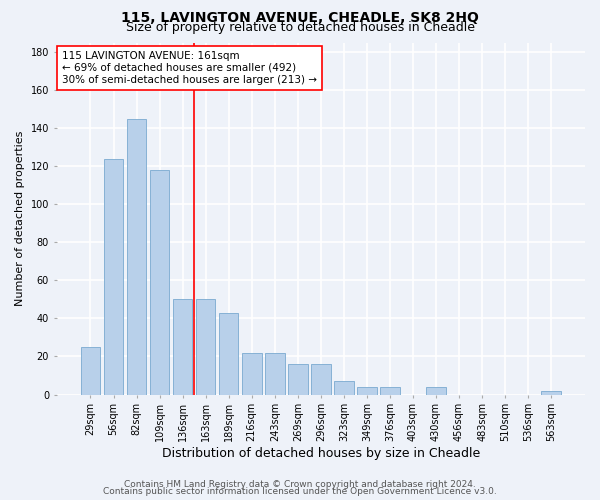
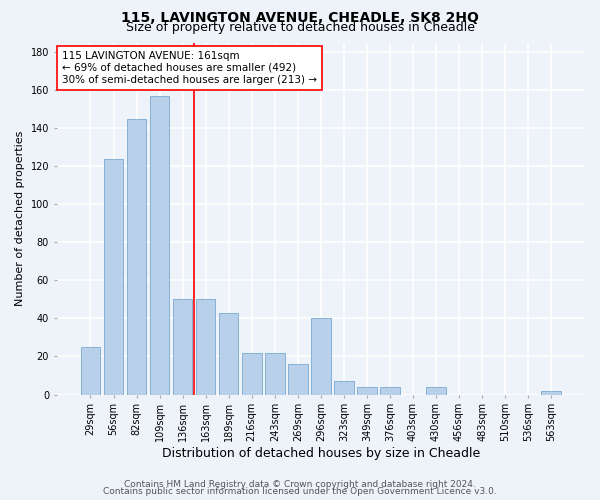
109sqm: 118 -> 157
296sqm: 16 -> 40
